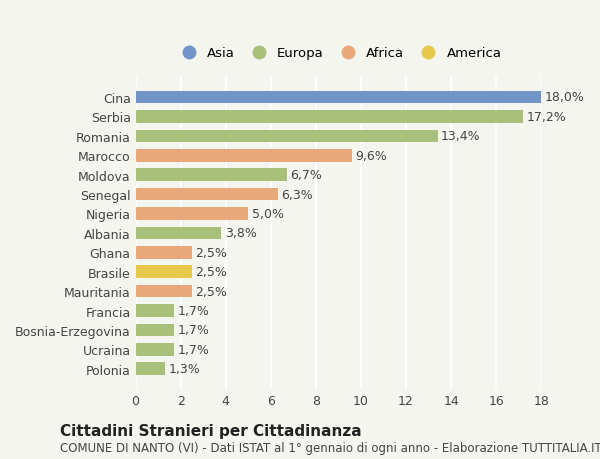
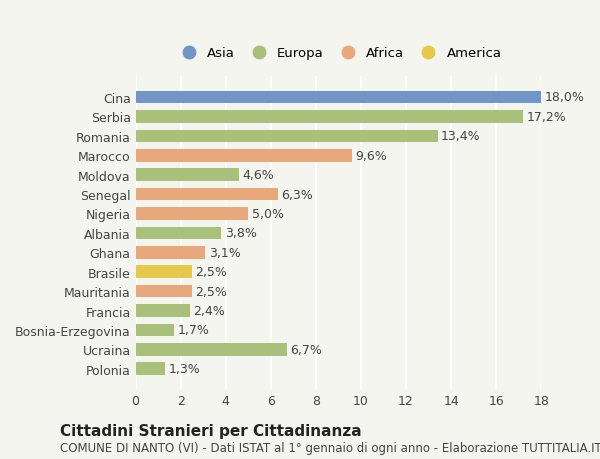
Moldova: 6,7% -> 4,6%
Ghana: 2,5% -> 3,1%
Francia: 1,7% -> 2,4%
Ucraina: 1,7% -> 6,7%
